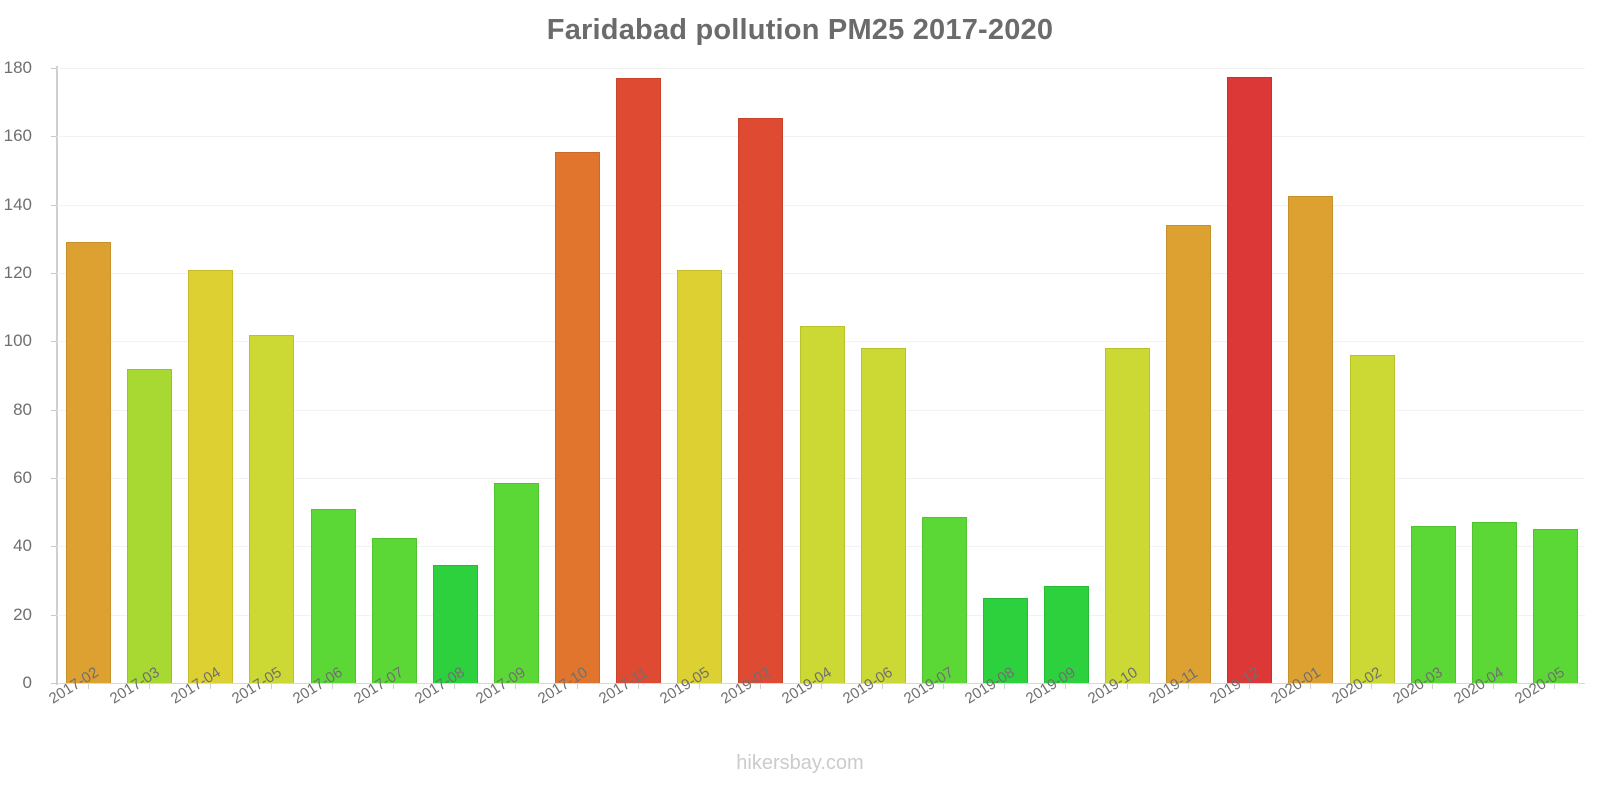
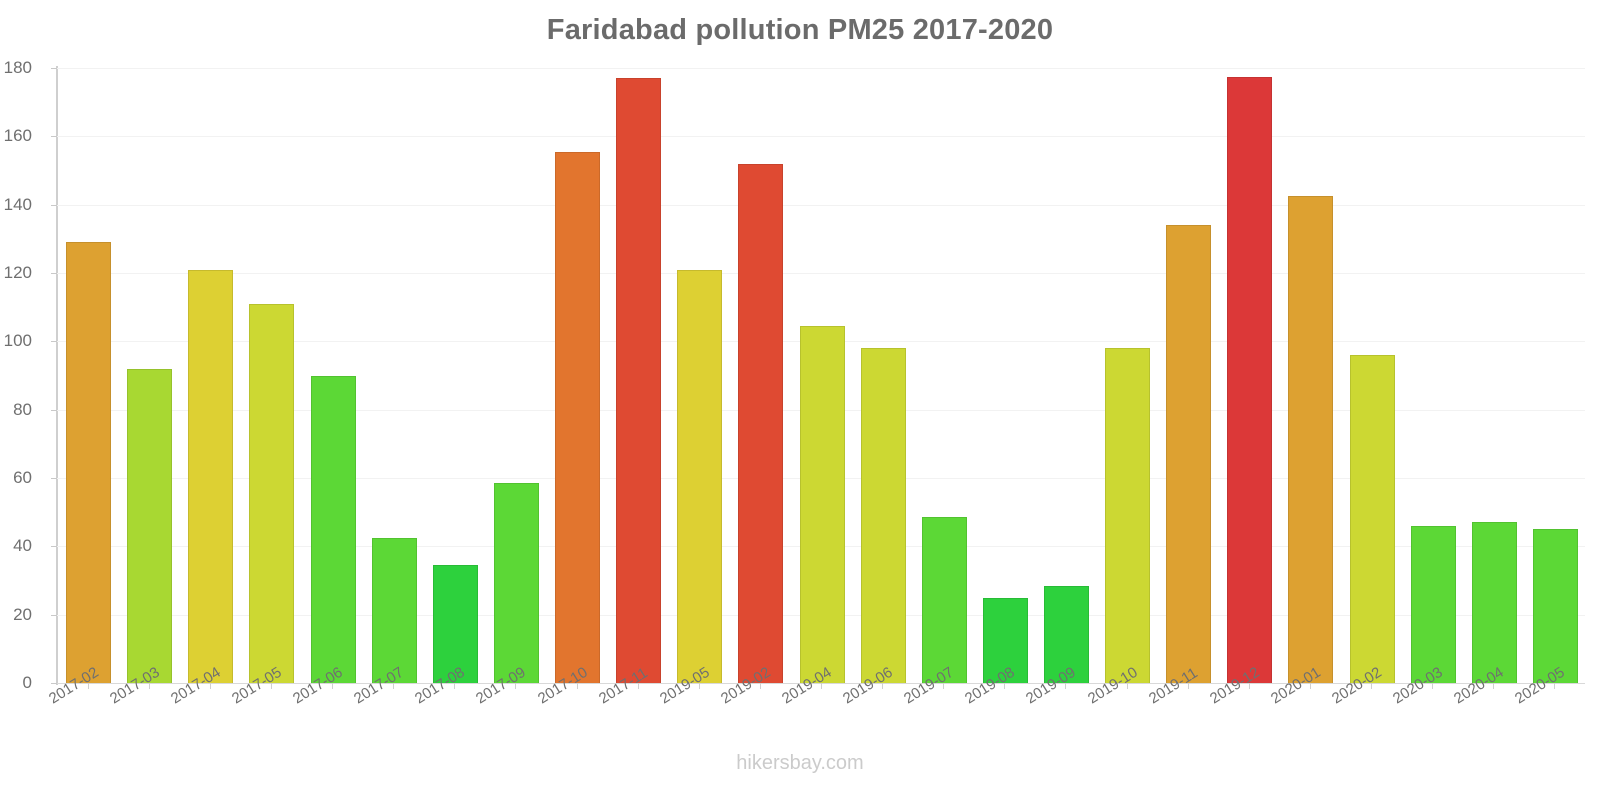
2017-05: 102 -> 111
2017-06: 51 -> 90
2019-02: 166 -> 152
